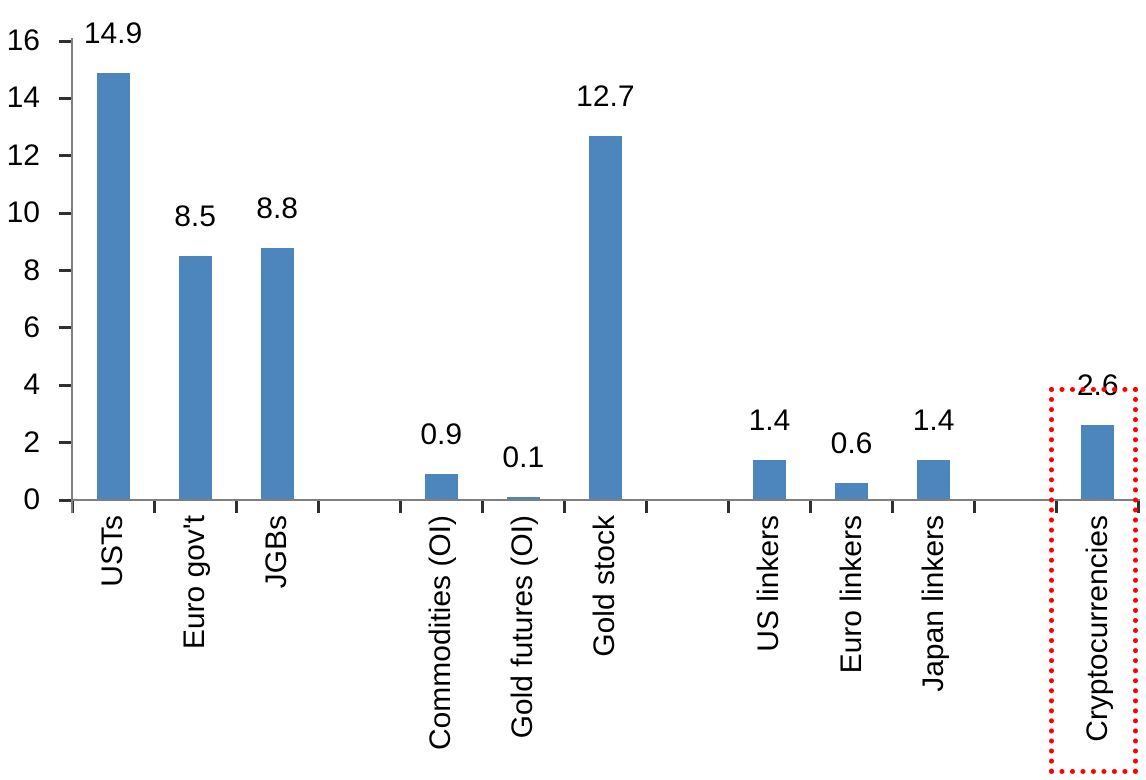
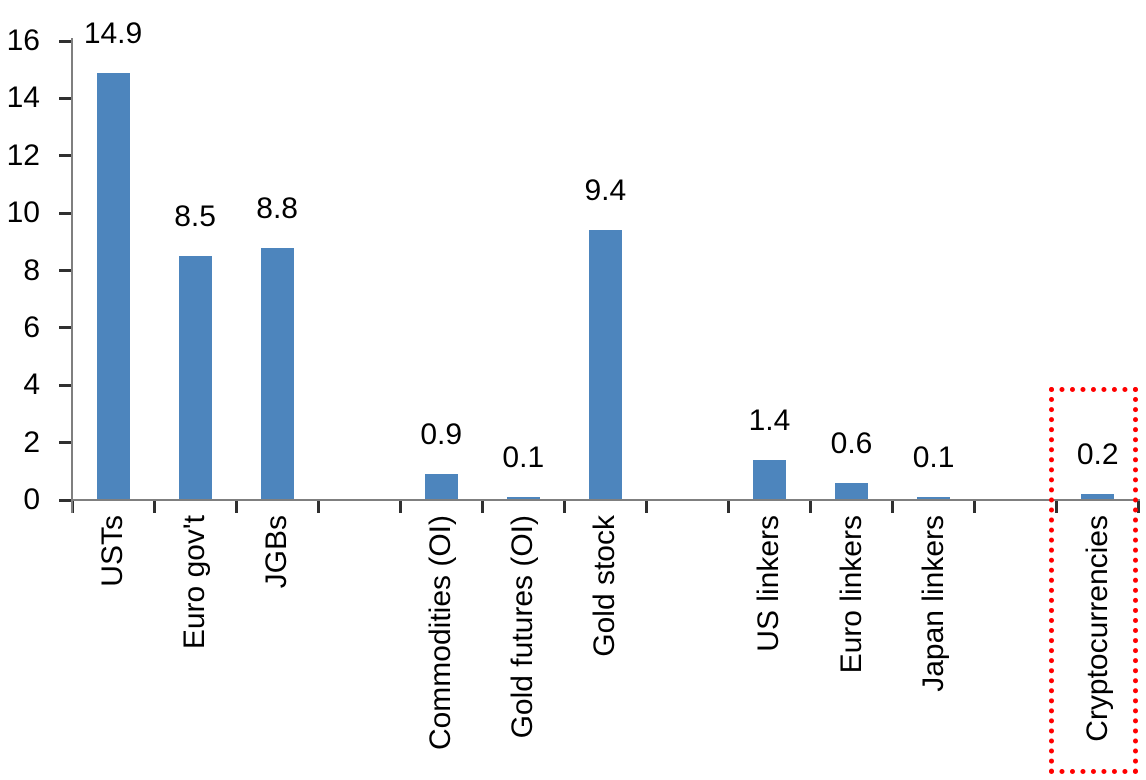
Gold stock: 12.7 -> 9.4
Japan linkers: 1.4 -> 0.1
Cryptocurrencies: 2.6 -> 0.2
